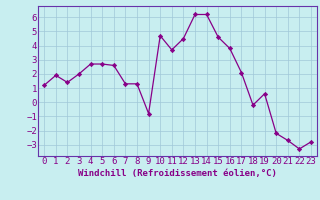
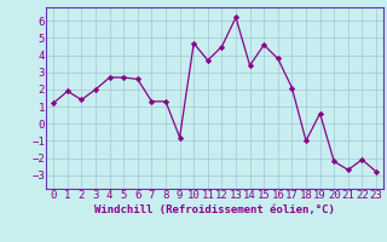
14: 6.2 -> 3.4
18: -0.2 -> -1.0
22: -3.3 -> -2.1
